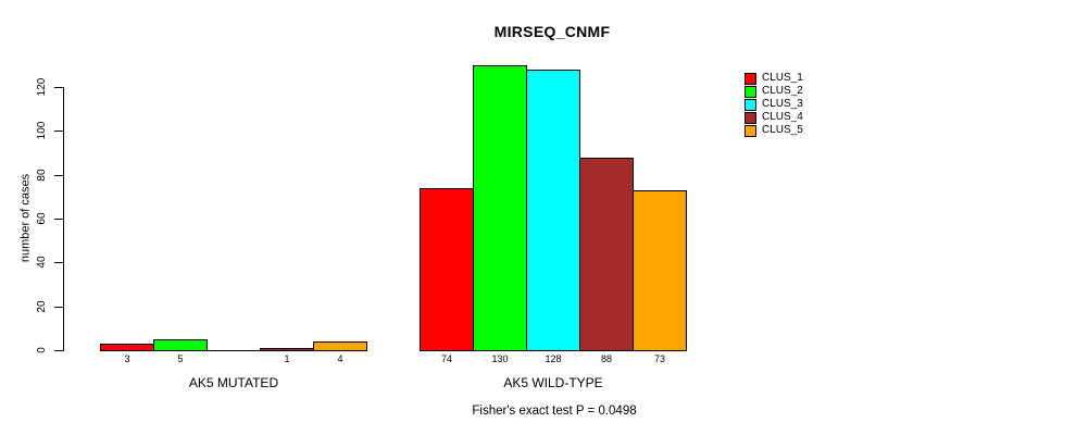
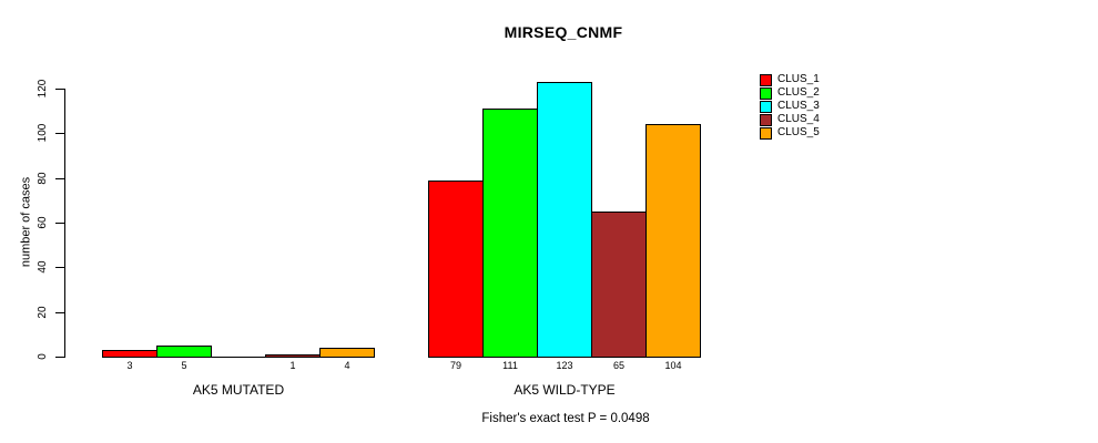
CLUS_1/AK5 WILD-TYPE: 74 -> 79
CLUS_2/AK5 WILD-TYPE: 130 -> 111
CLUS_3/AK5 WILD-TYPE: 128 -> 123
CLUS_4/AK5 WILD-TYPE: 88 -> 65
CLUS_5/AK5 WILD-TYPE: 73 -> 104
